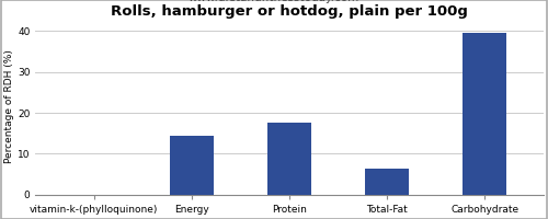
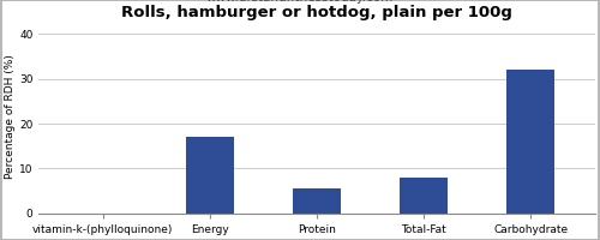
Energy: 14.5 -> 17.0
Protein: 17.5 -> 5.5
Total-Fat: 6.5 -> 8.0
Carbohydrate: 39.5 -> 32.0
